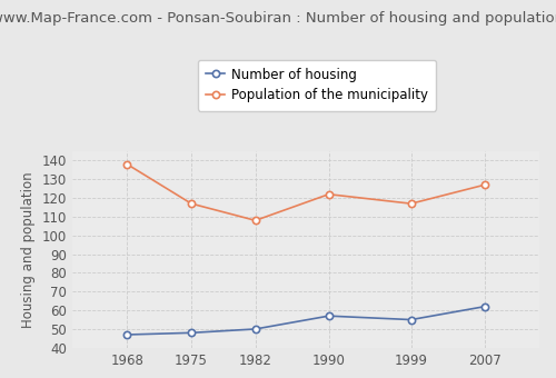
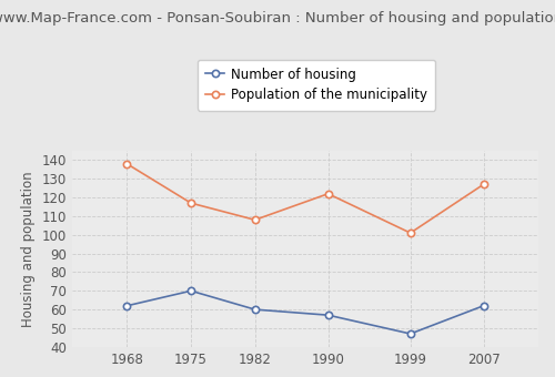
Number of housing/1968: 47 -> 62
Number of housing/1975: 48 -> 70
Number of housing/1982: 50 -> 60
Number of housing/1999: 55 -> 47
Population of the municipality/1999: 117 -> 101
